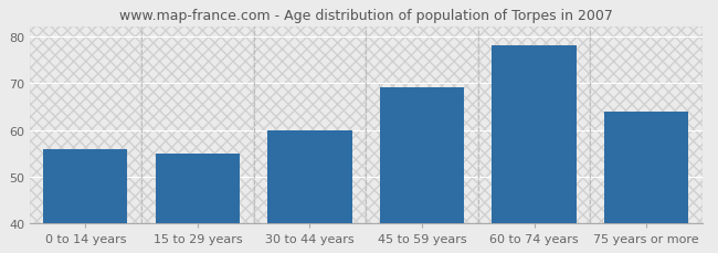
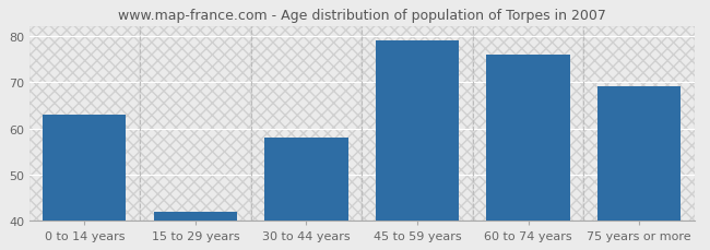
0 to 14 years: 56 -> 63
15 to 29 years: 55 -> 42
30 to 44 years: 60 -> 58
45 to 59 years: 69 -> 79
60 to 74 years: 78 -> 76
75 years or more: 64 -> 69
